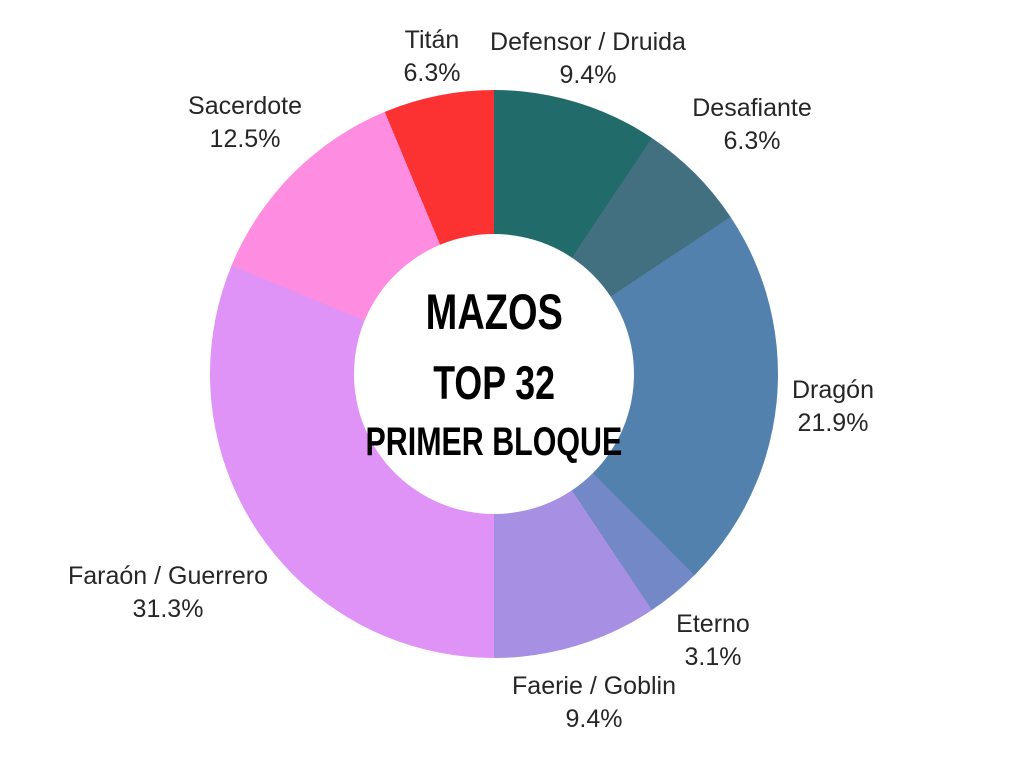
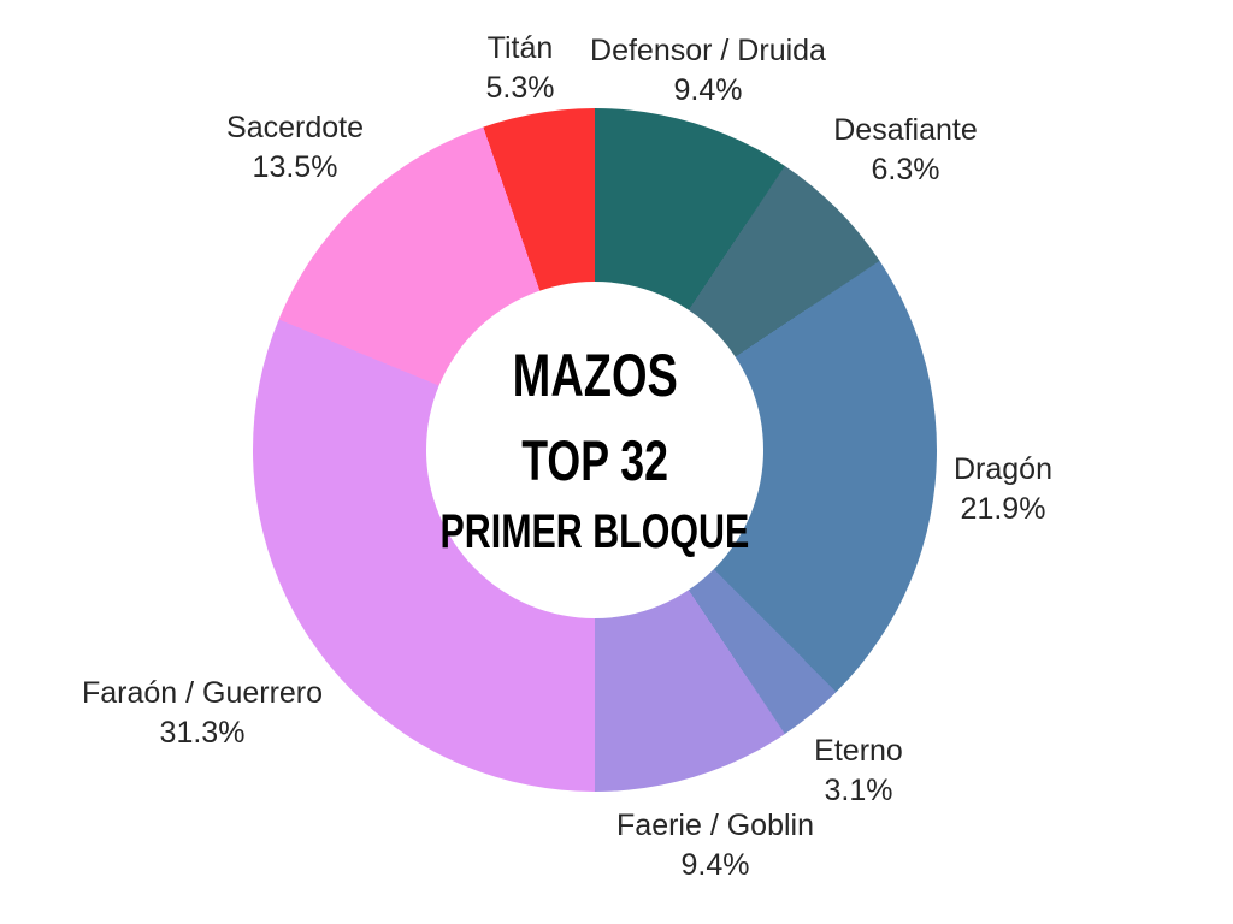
Sacerdote: 12.5% -> 13.5%
Titán: 6.3% -> 5.3%
